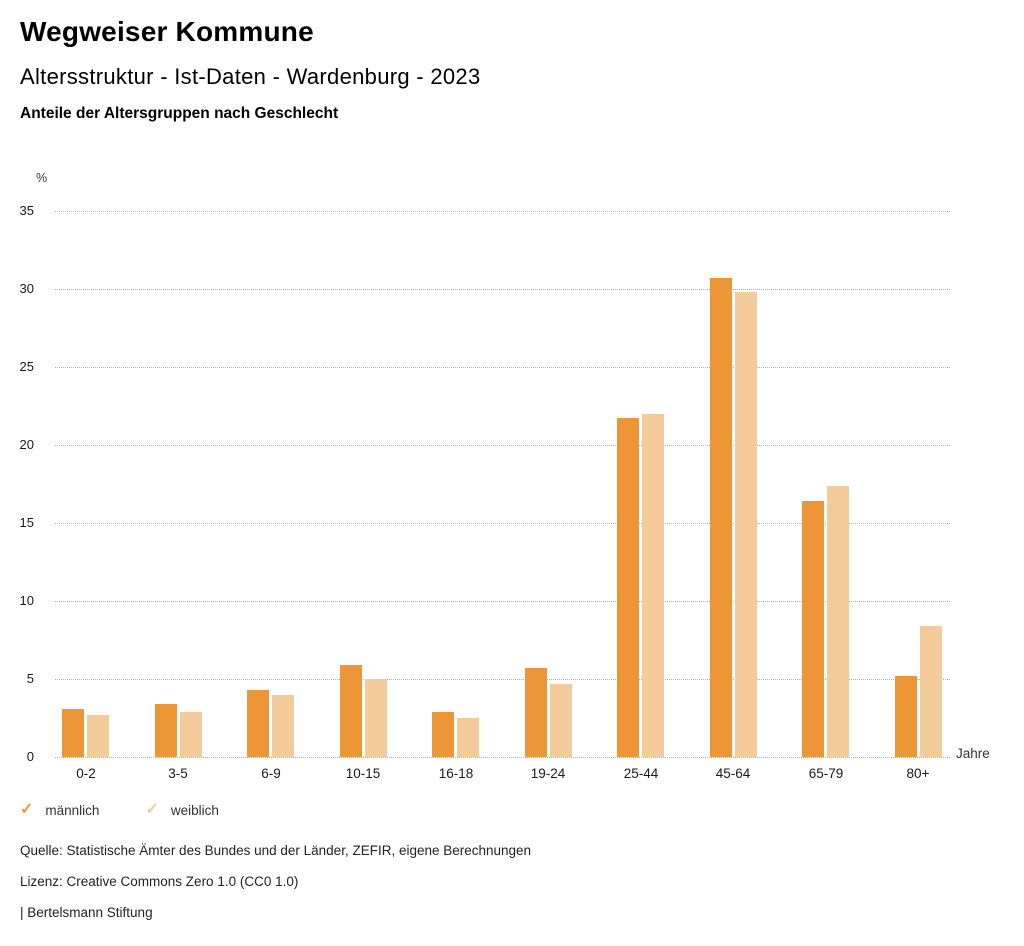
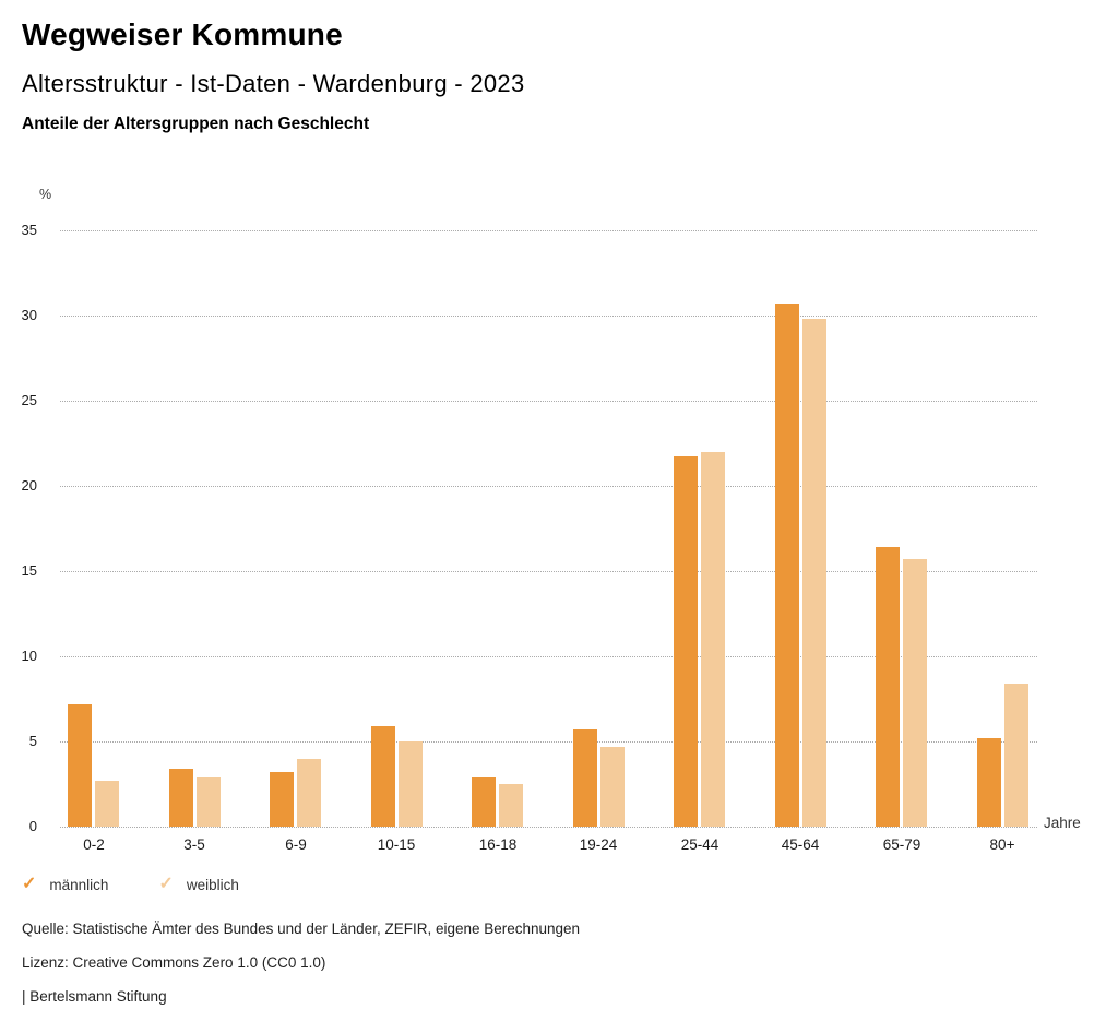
männlich/0-2: 3.1 -> 7.2
männlich/6-9: 4.3 -> 3.2
weiblich/65-79: 17.4 -> 15.7
